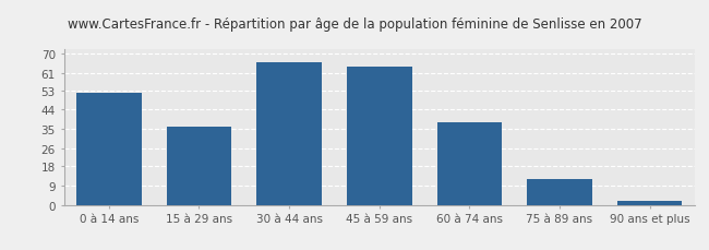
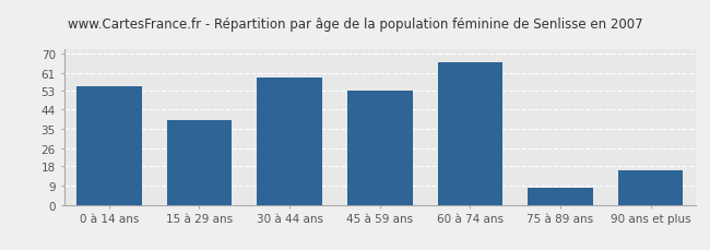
0 à 14 ans: 52 -> 55
15 à 29 ans: 36 -> 39
30 à 44 ans: 66 -> 59
45 à 59 ans: 64 -> 53
60 à 74 ans: 38 -> 66
75 à 89 ans: 12 -> 8
90 ans et plus: 2 -> 16
